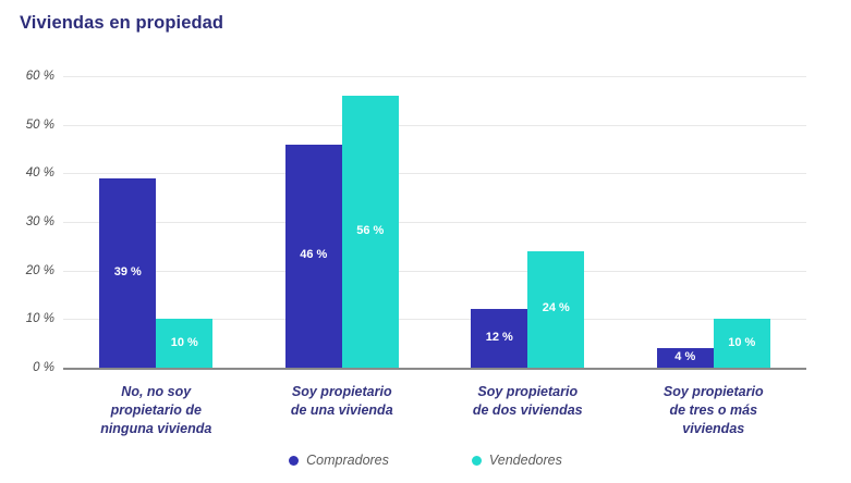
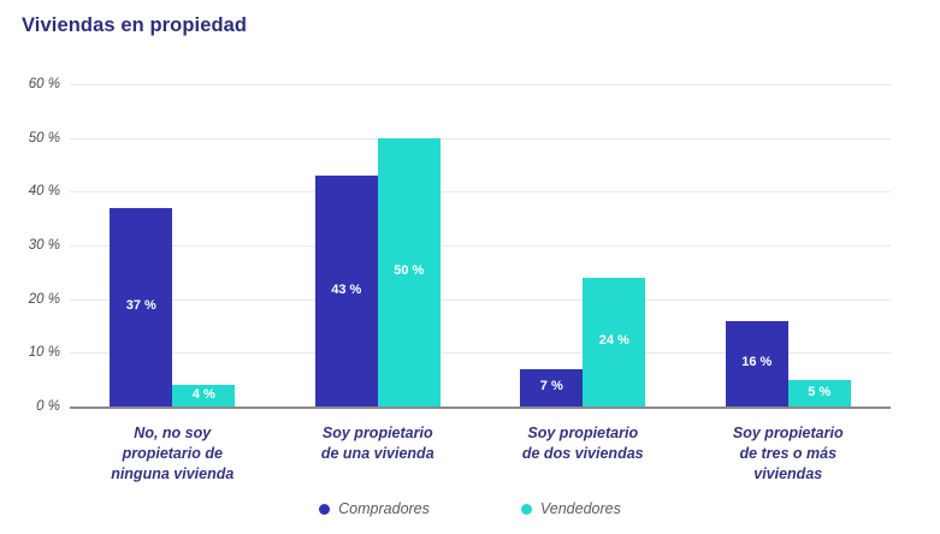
Compradores/No, no soy propietario de ninguna vivienda: 39 -> 37
Vendedores/No, no soy propietario de ninguna vivienda: 10 -> 4
Compradores/Soy propietario de una vivienda: 46 -> 43
Vendedores/Soy propietario de una vivienda: 56 -> 50
Compradores/Soy propietario de dos viviendas: 12 -> 7
Compradores/Soy propietario de tres o más viviendas: 4 -> 16
Vendedores/Soy propietario de tres o más viviendas: 10 -> 5
